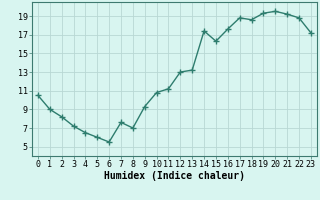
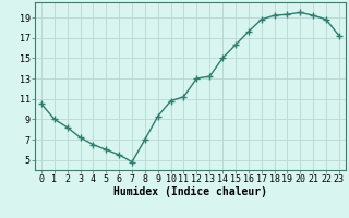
7: 7.6 -> 4.8
14: 17.4 -> 15.0
18: 18.6 -> 19.2
